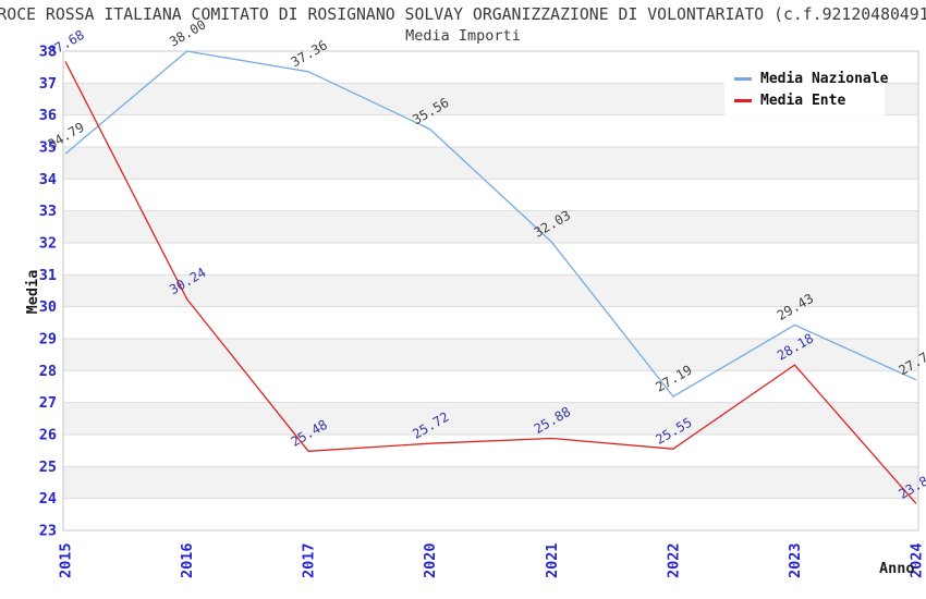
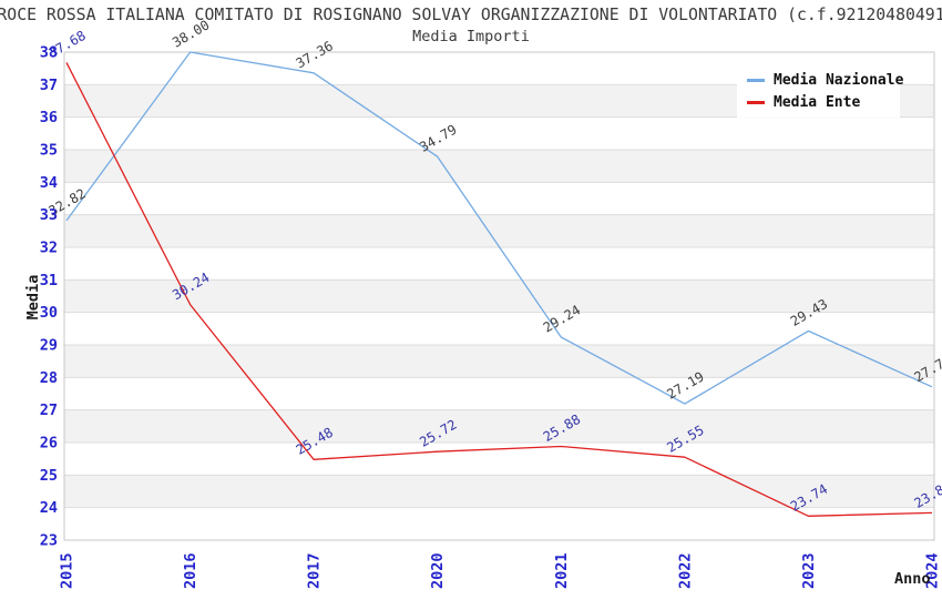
Media Nazionale/2015: 34.79 -> 32.82
Media Nazionale/2020: 35.56 -> 34.79
Media Nazionale/2021: 32.03 -> 29.24
Media Ente/2023: 28.18 -> 23.74
